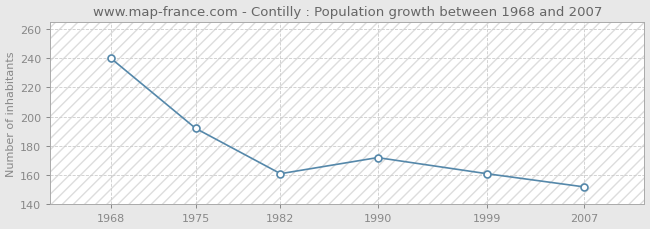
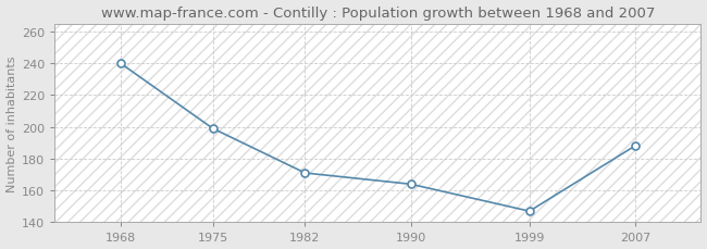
1975: 192 -> 199
1982: 161 -> 171
1990: 172 -> 164
1999: 161 -> 147
2007: 152 -> 188
